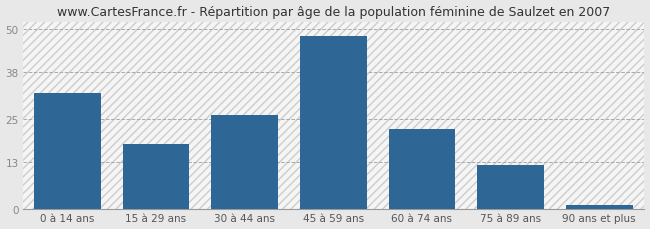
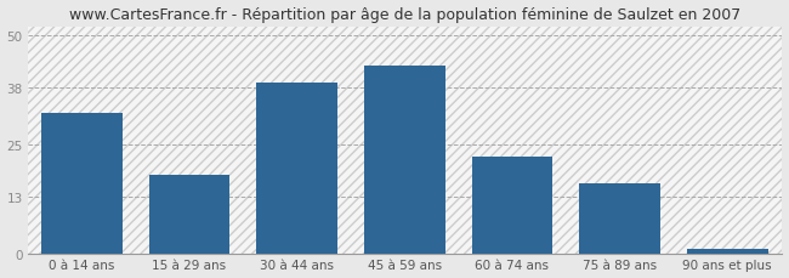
30 à 44 ans: 26 -> 39
45 à 59 ans: 48 -> 43
75 à 89 ans: 12 -> 16
